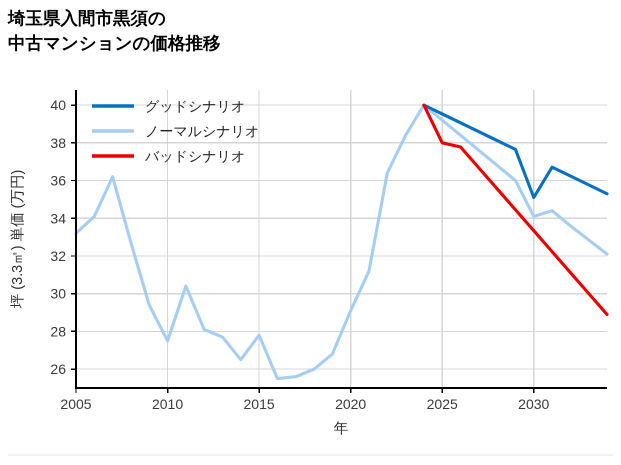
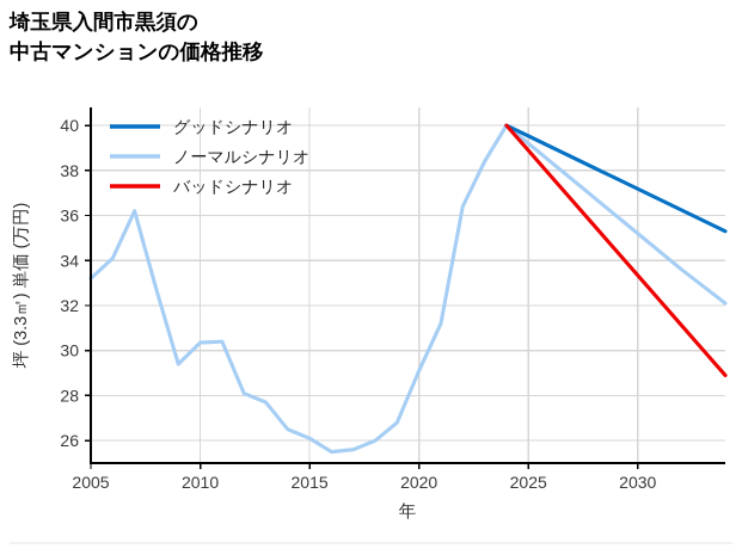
ノーマルシナリオ/2010: 27.5 -> 30.4
ノーマルシナリオ/2015: 27.8 -> 26.1
バッドシナリオ/2025: 38.0 -> 38.9
ノーマルシナリオ/2030: 34.1 -> 35.2
グッドシナリオ/2030: 35.1 -> 37.2
